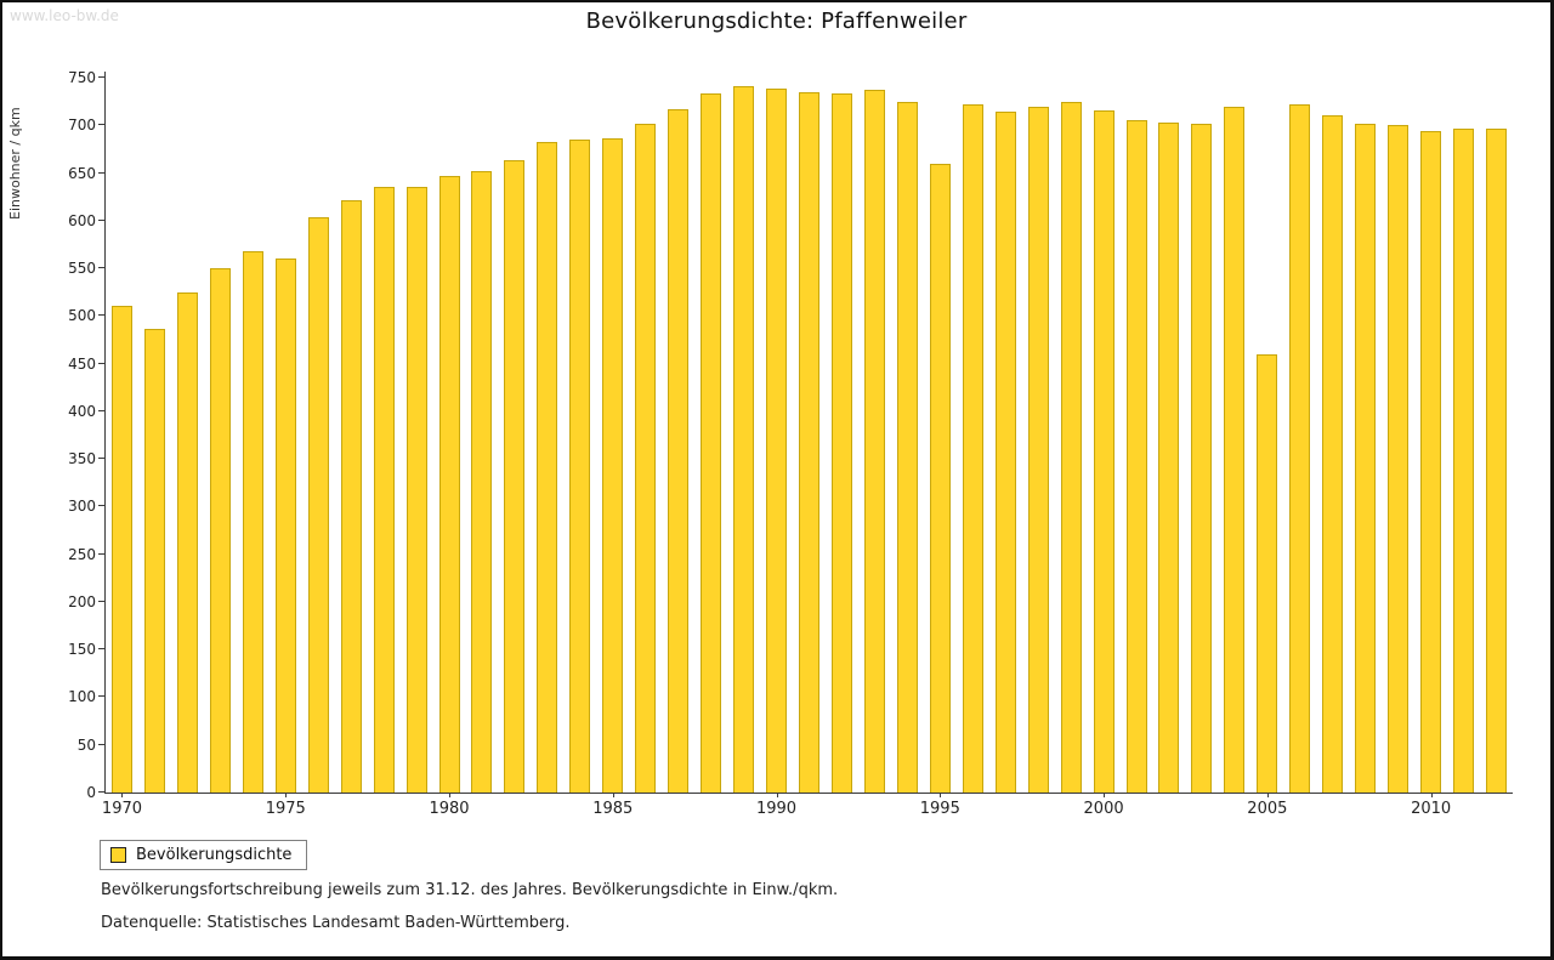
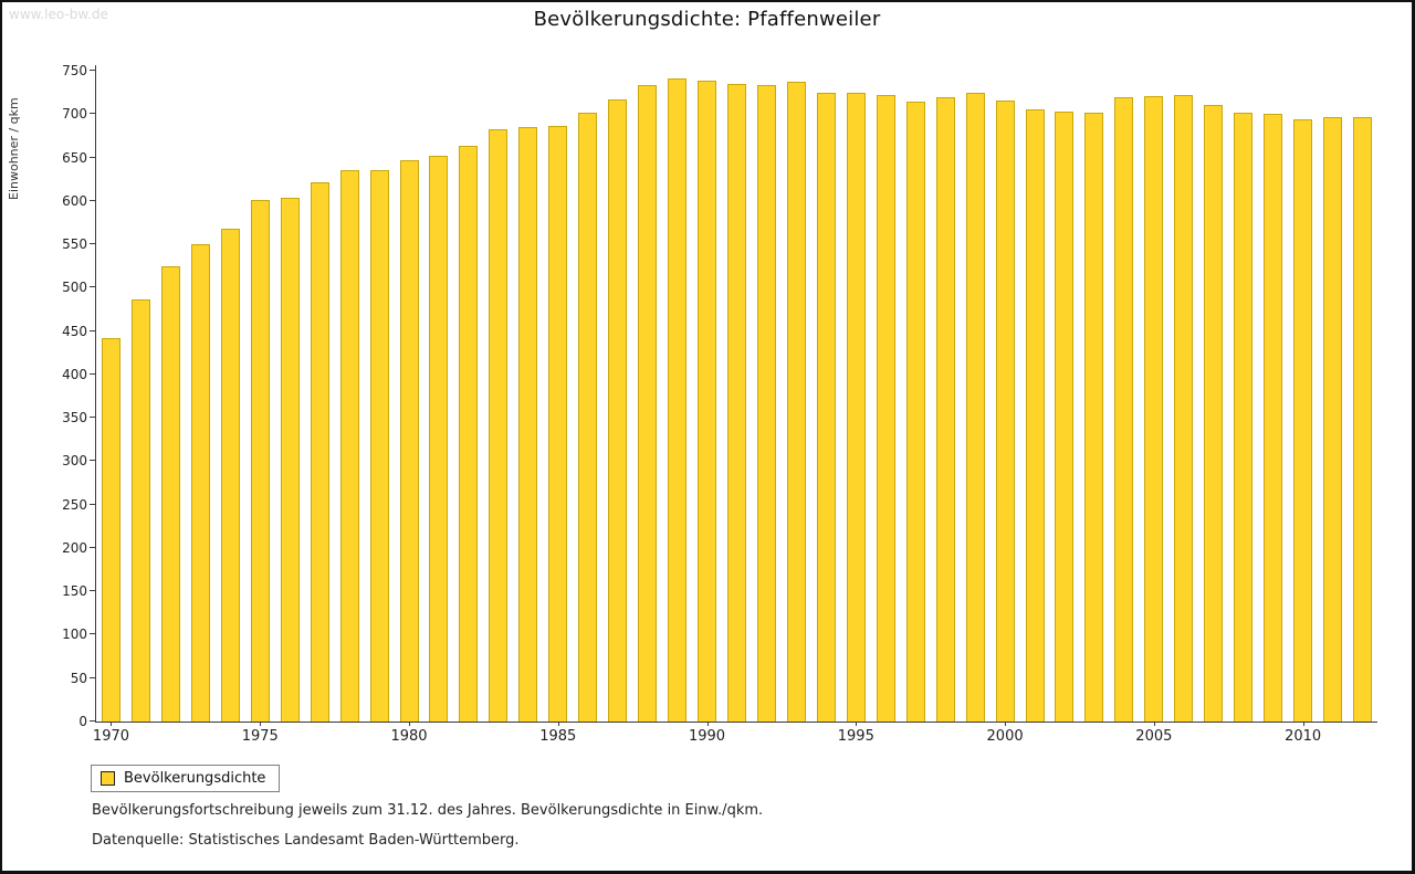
1970: 510 -> 440
1975: 560 -> 600
1995: 660 -> 720
2005: 460 -> 720
